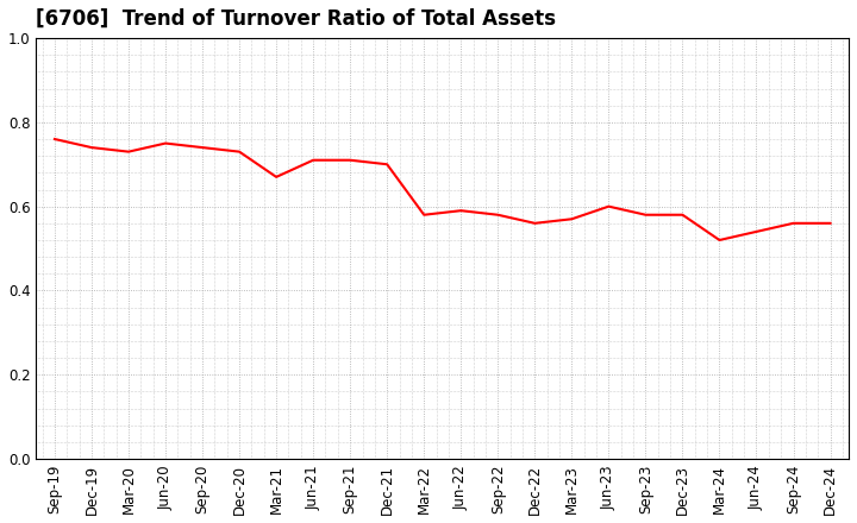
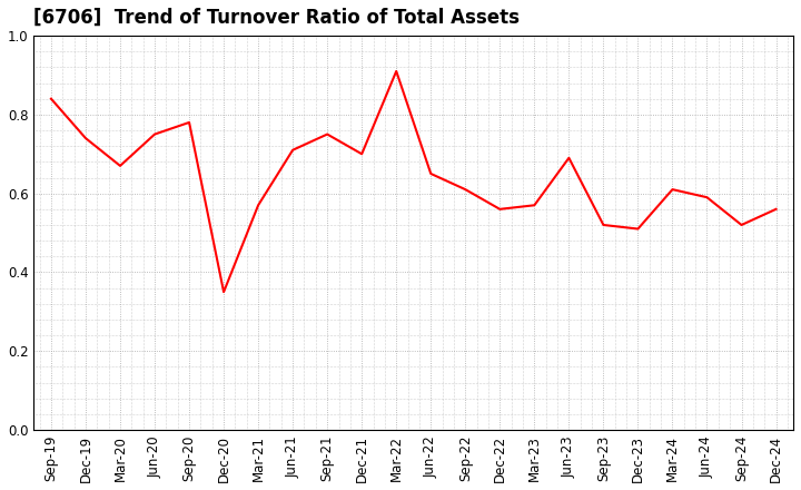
Sep-19: 0.76 -> 0.84
Mar-20: 0.73 -> 0.67
Sep-20: 0.74 -> 0.78
Dec-20: 0.73 -> 0.35
Mar-21: 0.67 -> 0.57
Sep-21: 0.71 -> 0.75
Mar-22: 0.58 -> 0.91
Jun-22: 0.59 -> 0.65
Sep-22: 0.58 -> 0.61
Jun-23: 0.60 -> 0.69
Sep-23: 0.58 -> 0.52
Dec-23: 0.58 -> 0.51
Mar-24: 0.52 -> 0.61
Jun-24: 0.54 -> 0.59
Sep-24: 0.56 -> 0.52
